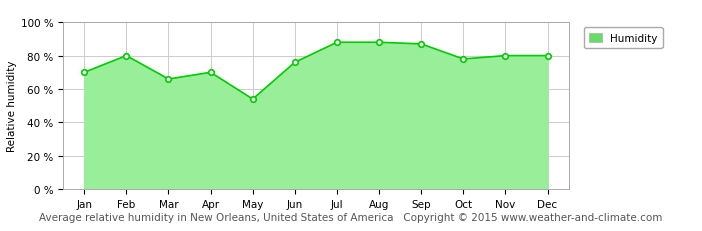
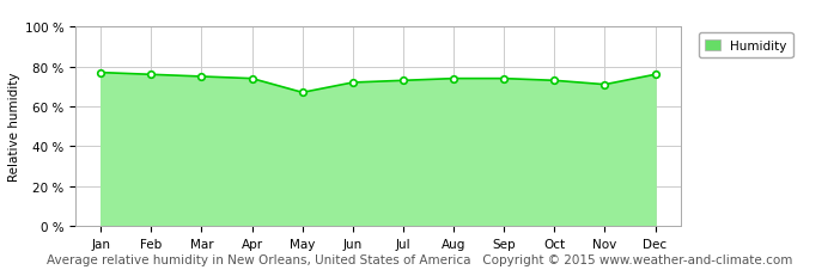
Jan: 70 % -> 77 %
Feb: 80 % -> 76 %
Mar: 66 % -> 75 %
Apr: 70 % -> 74 %
May: 54 % -> 67 %
Jun: 76 % -> 72 %
Jul: 88 % -> 73 %
Aug: 88 % -> 74 %
Sep: 87 % -> 74 %
Oct: 78 % -> 73 %
Nov: 80 % -> 71 %
Dec: 80 % -> 76 %
